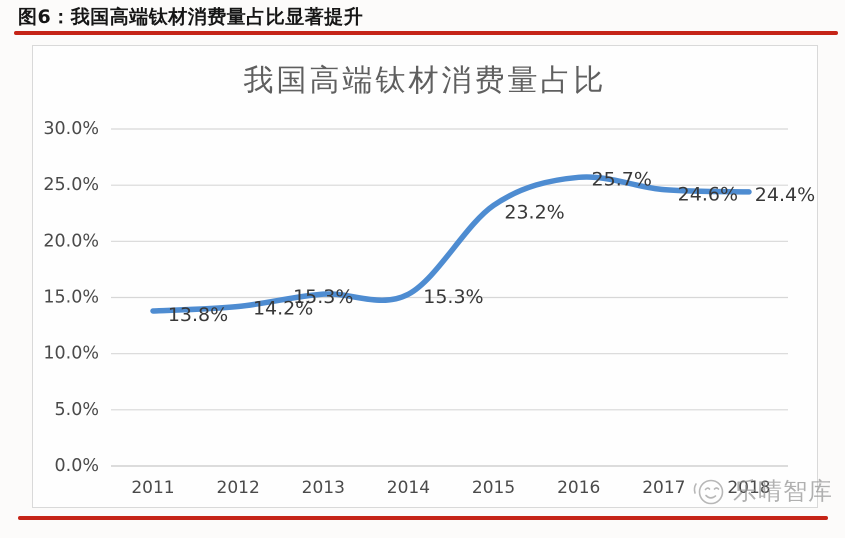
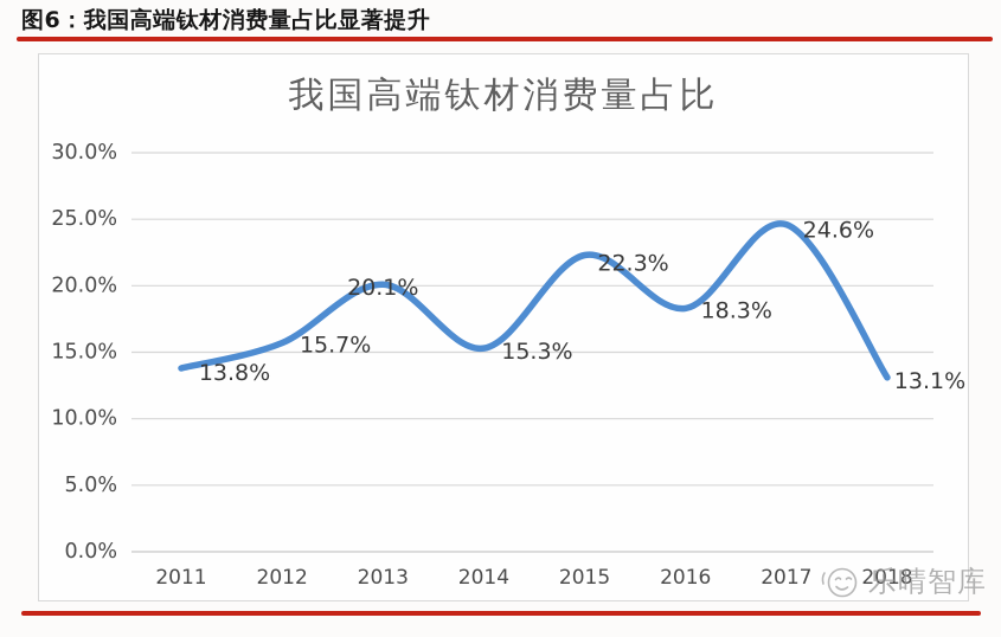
2012: 14.2% -> 15.7%
2013: 15.3% -> 20.1%
2015: 23.2% -> 22.3%
2016: 25.7% -> 18.3%
2018: 24.4% -> 13.1%
